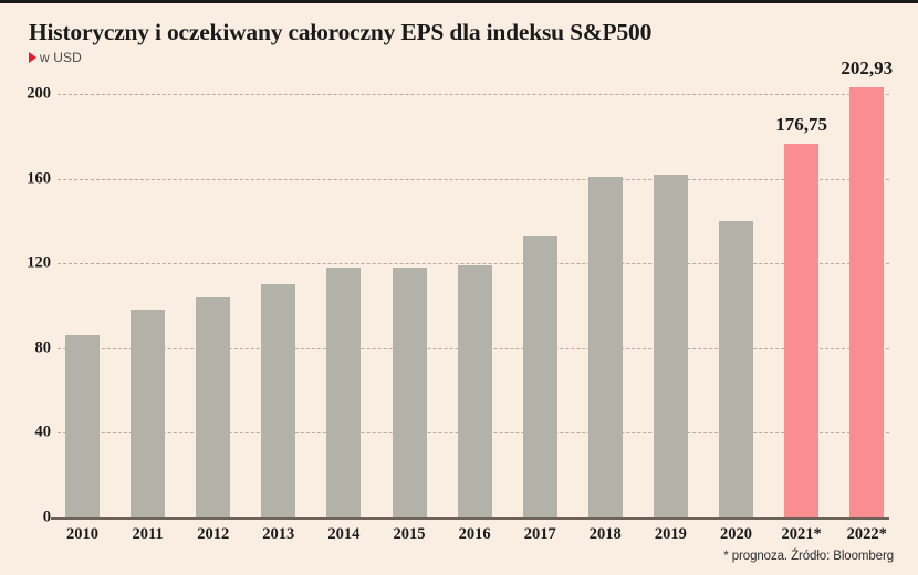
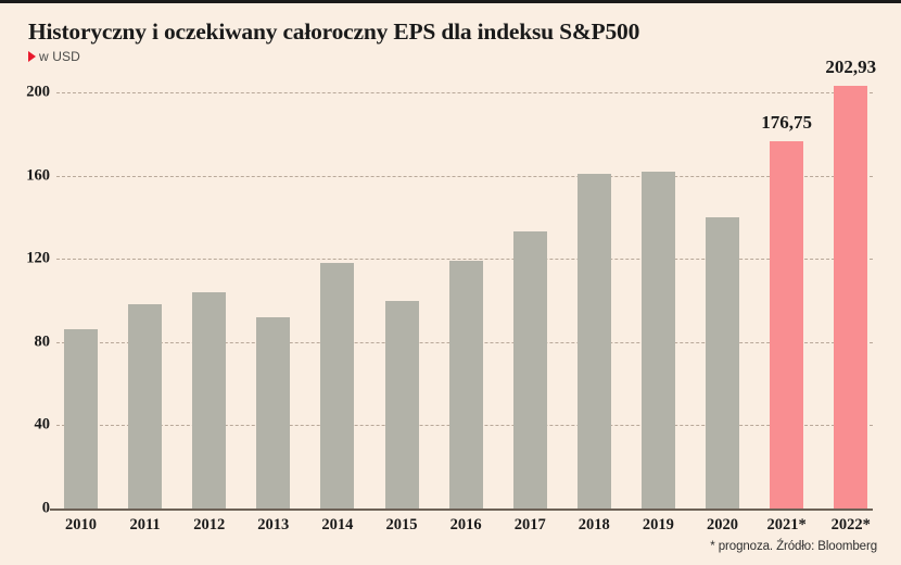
2013: 110 -> 92
2015: 118 -> 100
